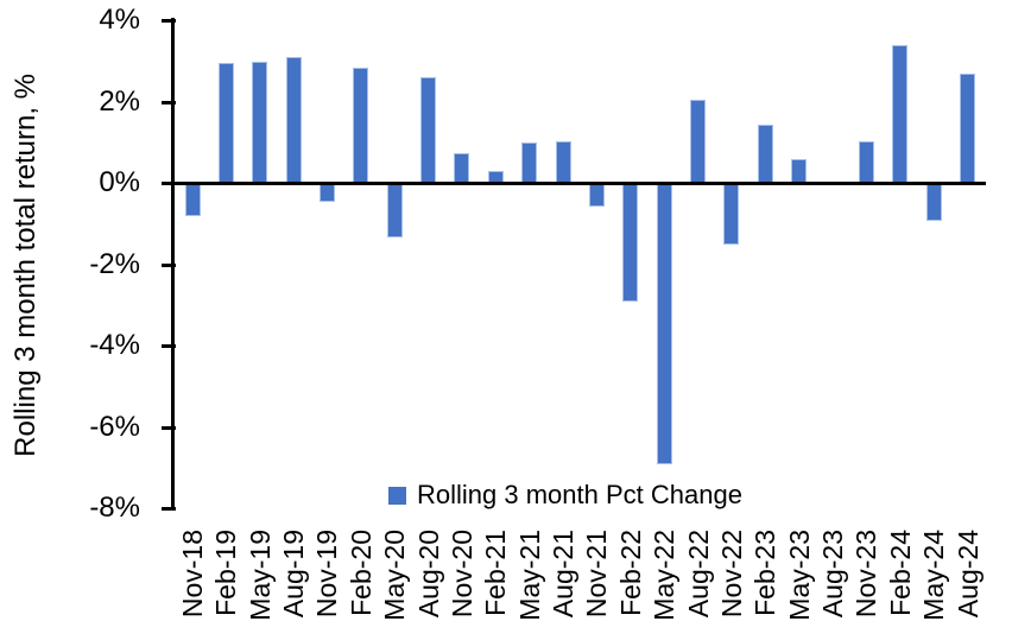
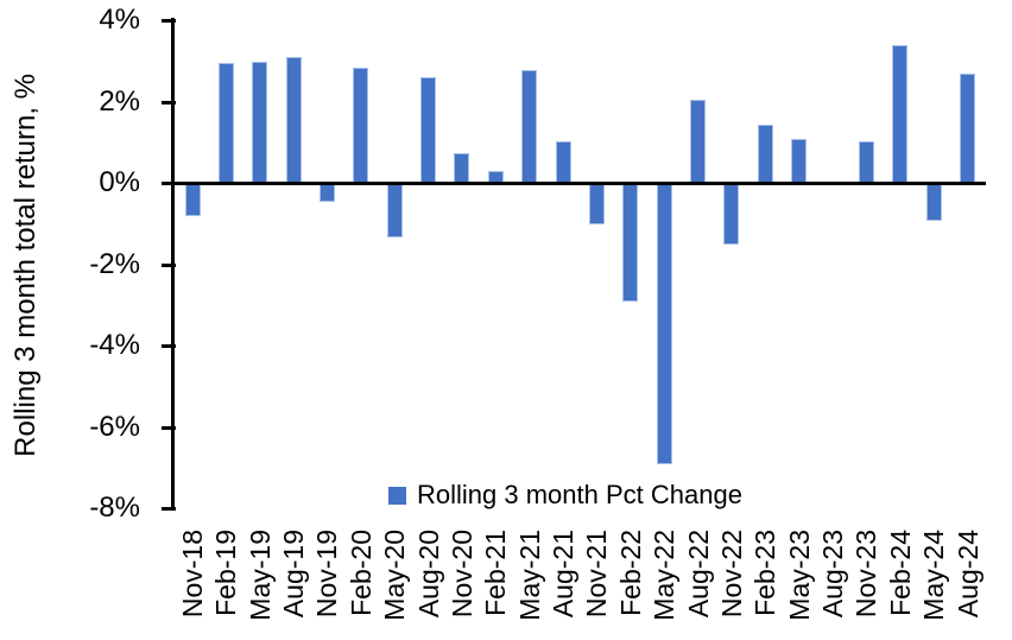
May-21: 1.0% -> 2.8%
Nov-21: -0.6% -> -1.0%
May-23: 0.6% -> 1.1%
